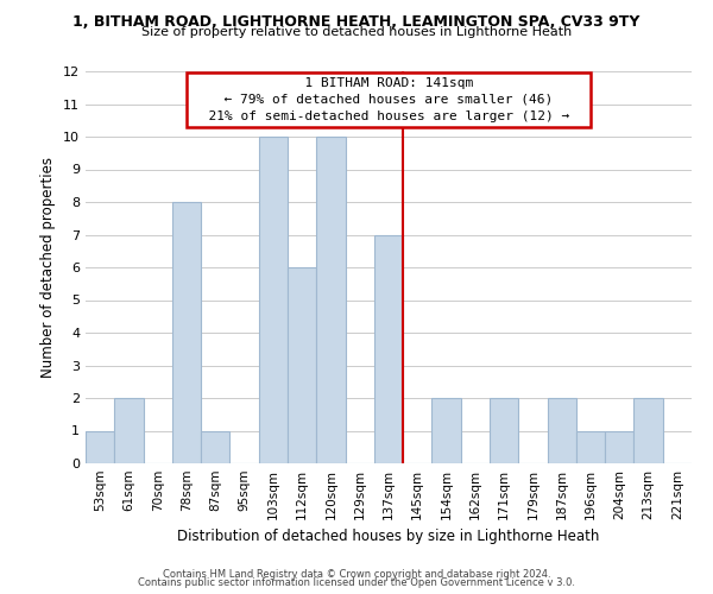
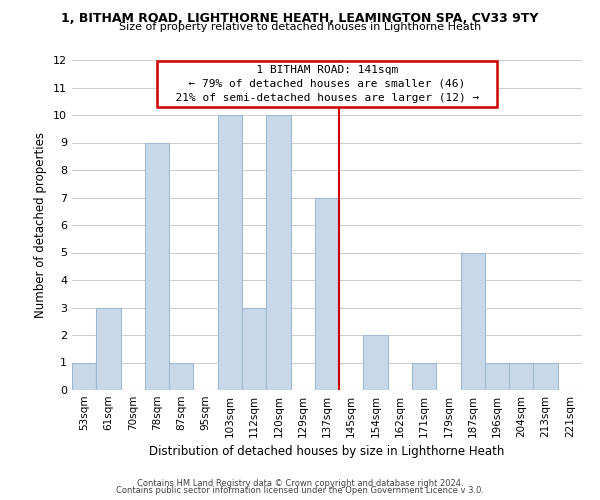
61sqm: 2 -> 3
78sqm: 8 -> 9
112sqm: 6 -> 3
171sqm: 2 -> 1
187sqm: 2 -> 5
213sqm: 2 -> 1
